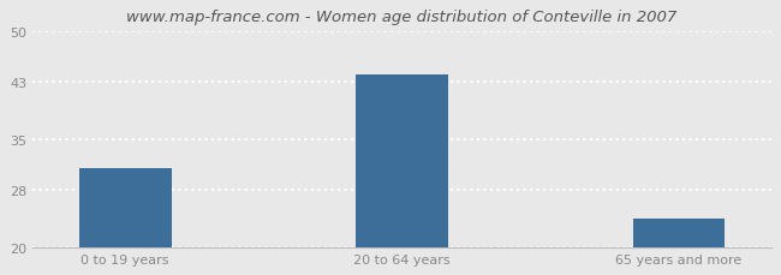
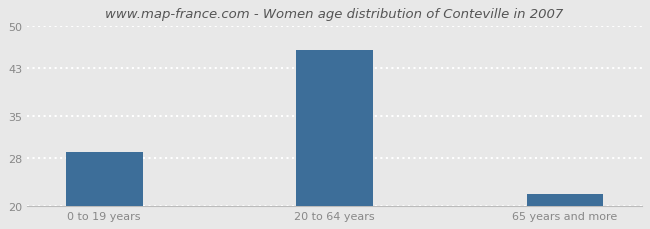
0 to 19 years: 31 -> 29
20 to 64 years: 44 -> 46
65 years and more: 24 -> 22
